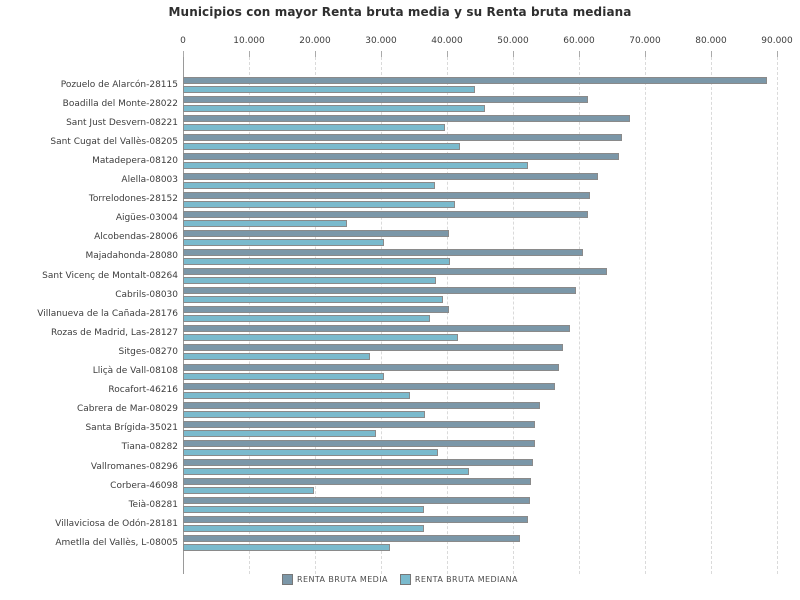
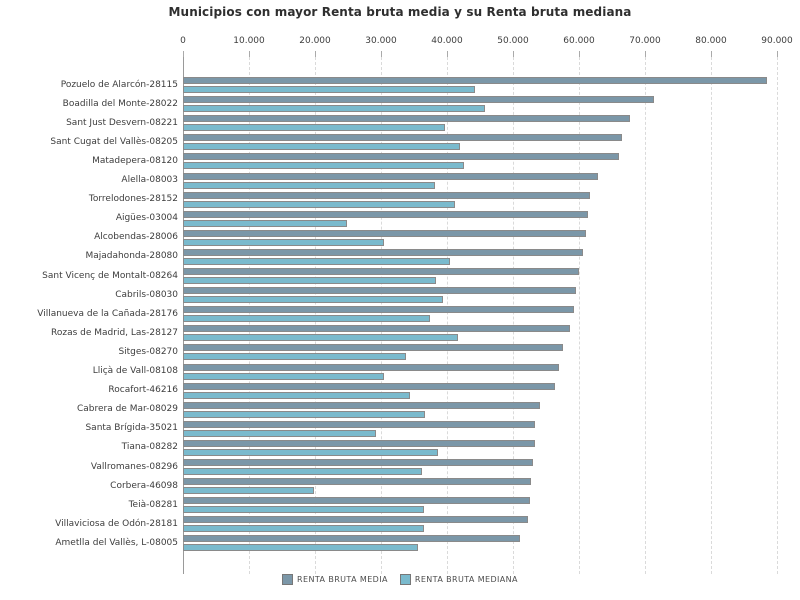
RENTA BRUTA MEDIA/Boadilla del Monte-28022: 61000 -> 71000
RENTA BRUTA MEDIANA/Matadepera-08120: 52000 -> 42000
RENTA BRUTA MEDIA/Alcobendas-28006: 40000 -> 61000
RENTA BRUTA MEDIA/Sant Vicenç de Montalt-08264: 64000 -> 60000
RENTA BRUTA MEDIA/Villanueva de la Cañada-28176: 40000 -> 59000
RENTA BRUTA MEDIANA/Sitges-08270: 28000 -> 34000
RENTA BRUTA MEDIANA/Vallromanes-08296: 43000 -> 36000
RENTA BRUTA MEDIANA/Ametlla del Vallès, L-08005: 31000 -> 35000
